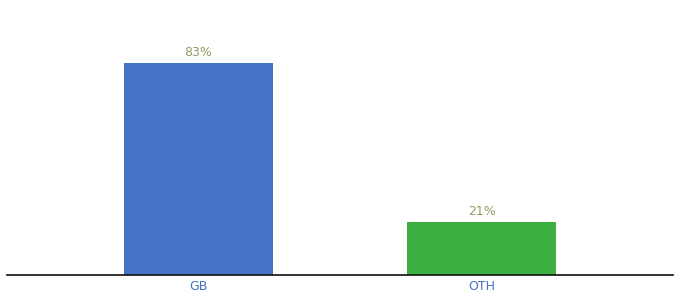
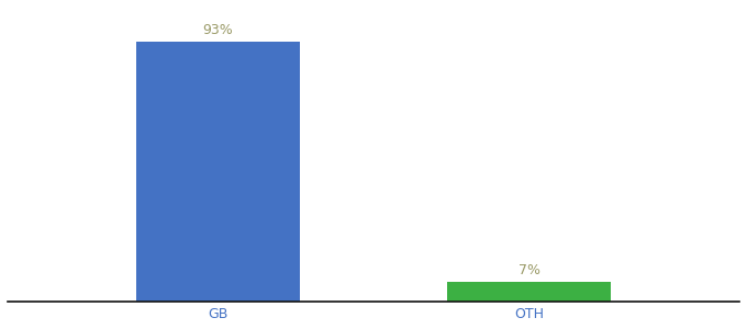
GB: 83% -> 93%
OTH: 21% -> 7%
